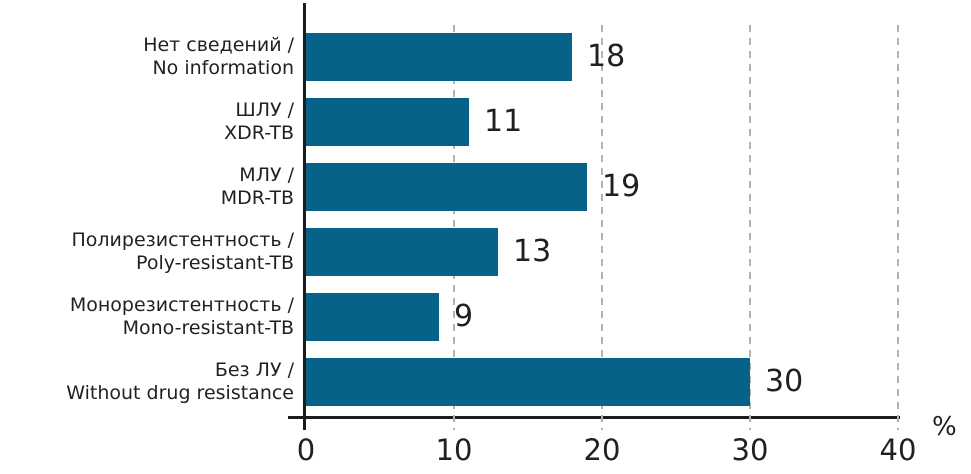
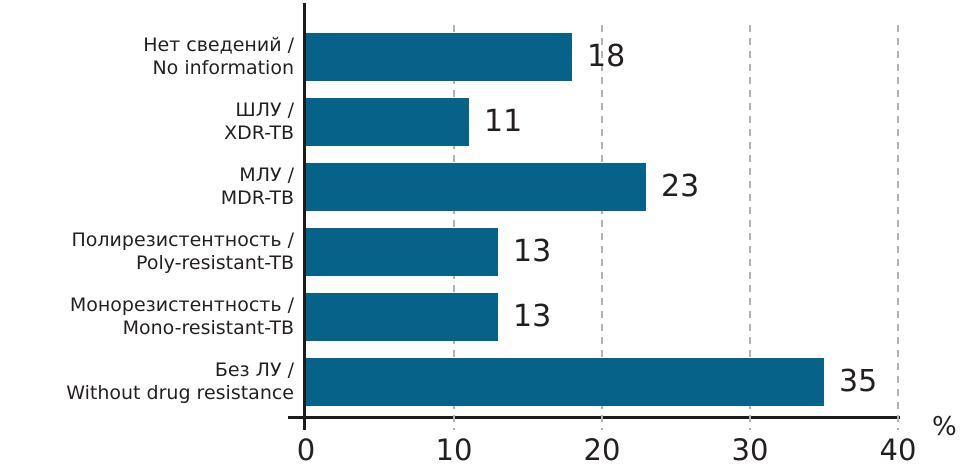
МЛУ / MDR-TB: 19 -> 23
Монорезистентность / Mono-resistant-TB: 9 -> 13
Без ЛУ / Without drug resistance: 30 -> 35
